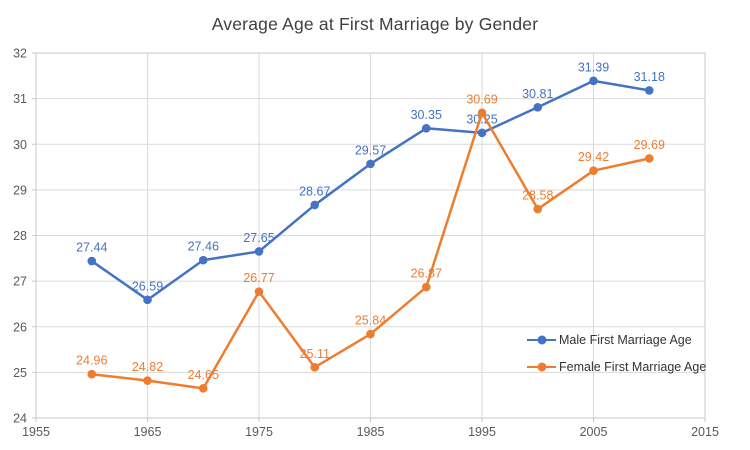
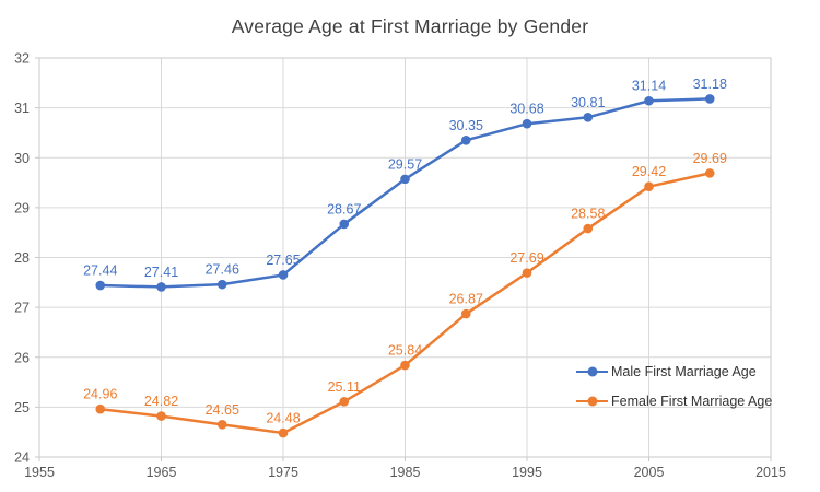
Male First Marriage Age/1965: 26.59 -> 27.41
Female First Marriage Age/1975: 26.77 -> 24.48
Male First Marriage Age/1995: 30.25 -> 30.68
Female First Marriage Age/1995: 30.69 -> 27.69
Male First Marriage Age/2005: 31.39 -> 31.14
